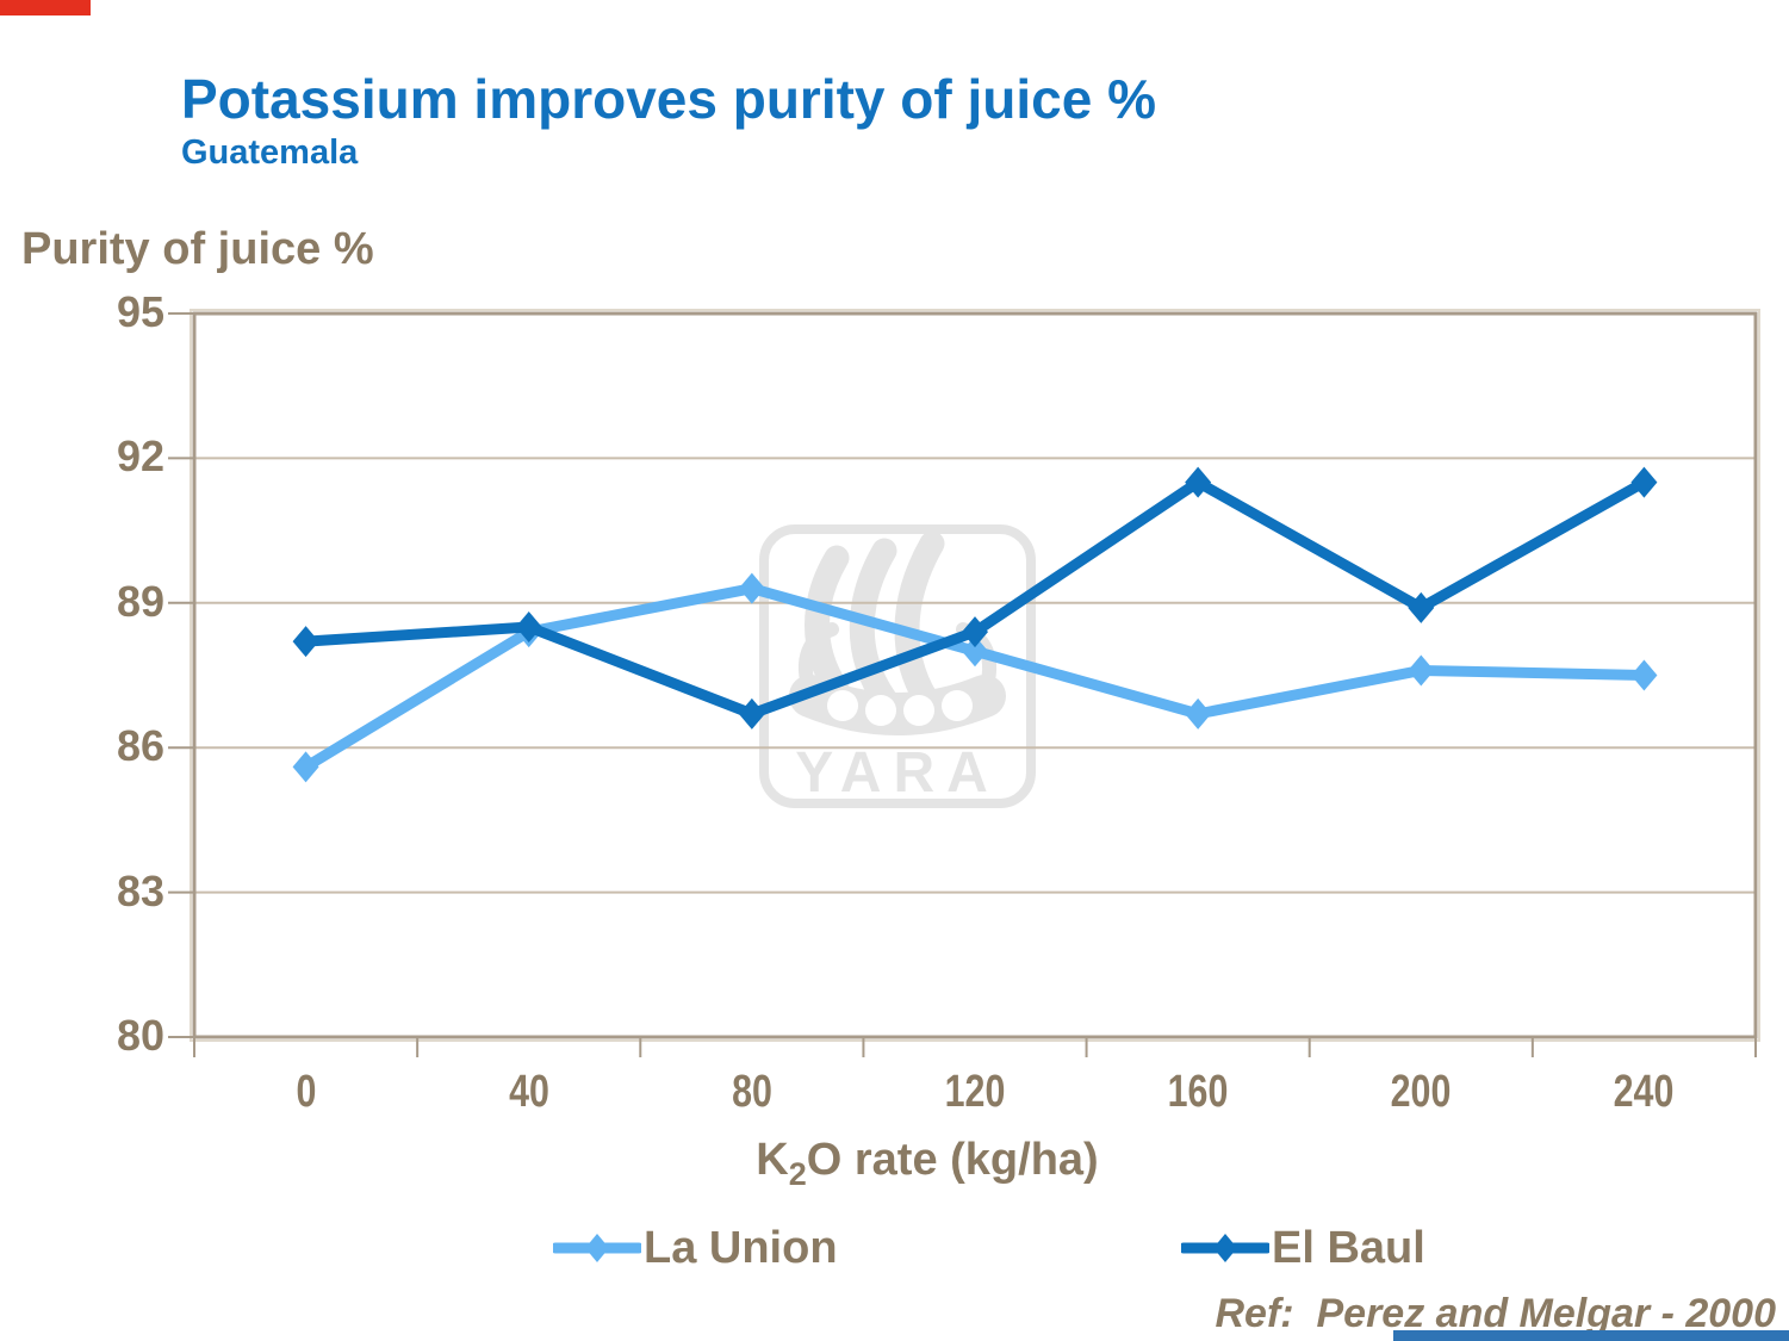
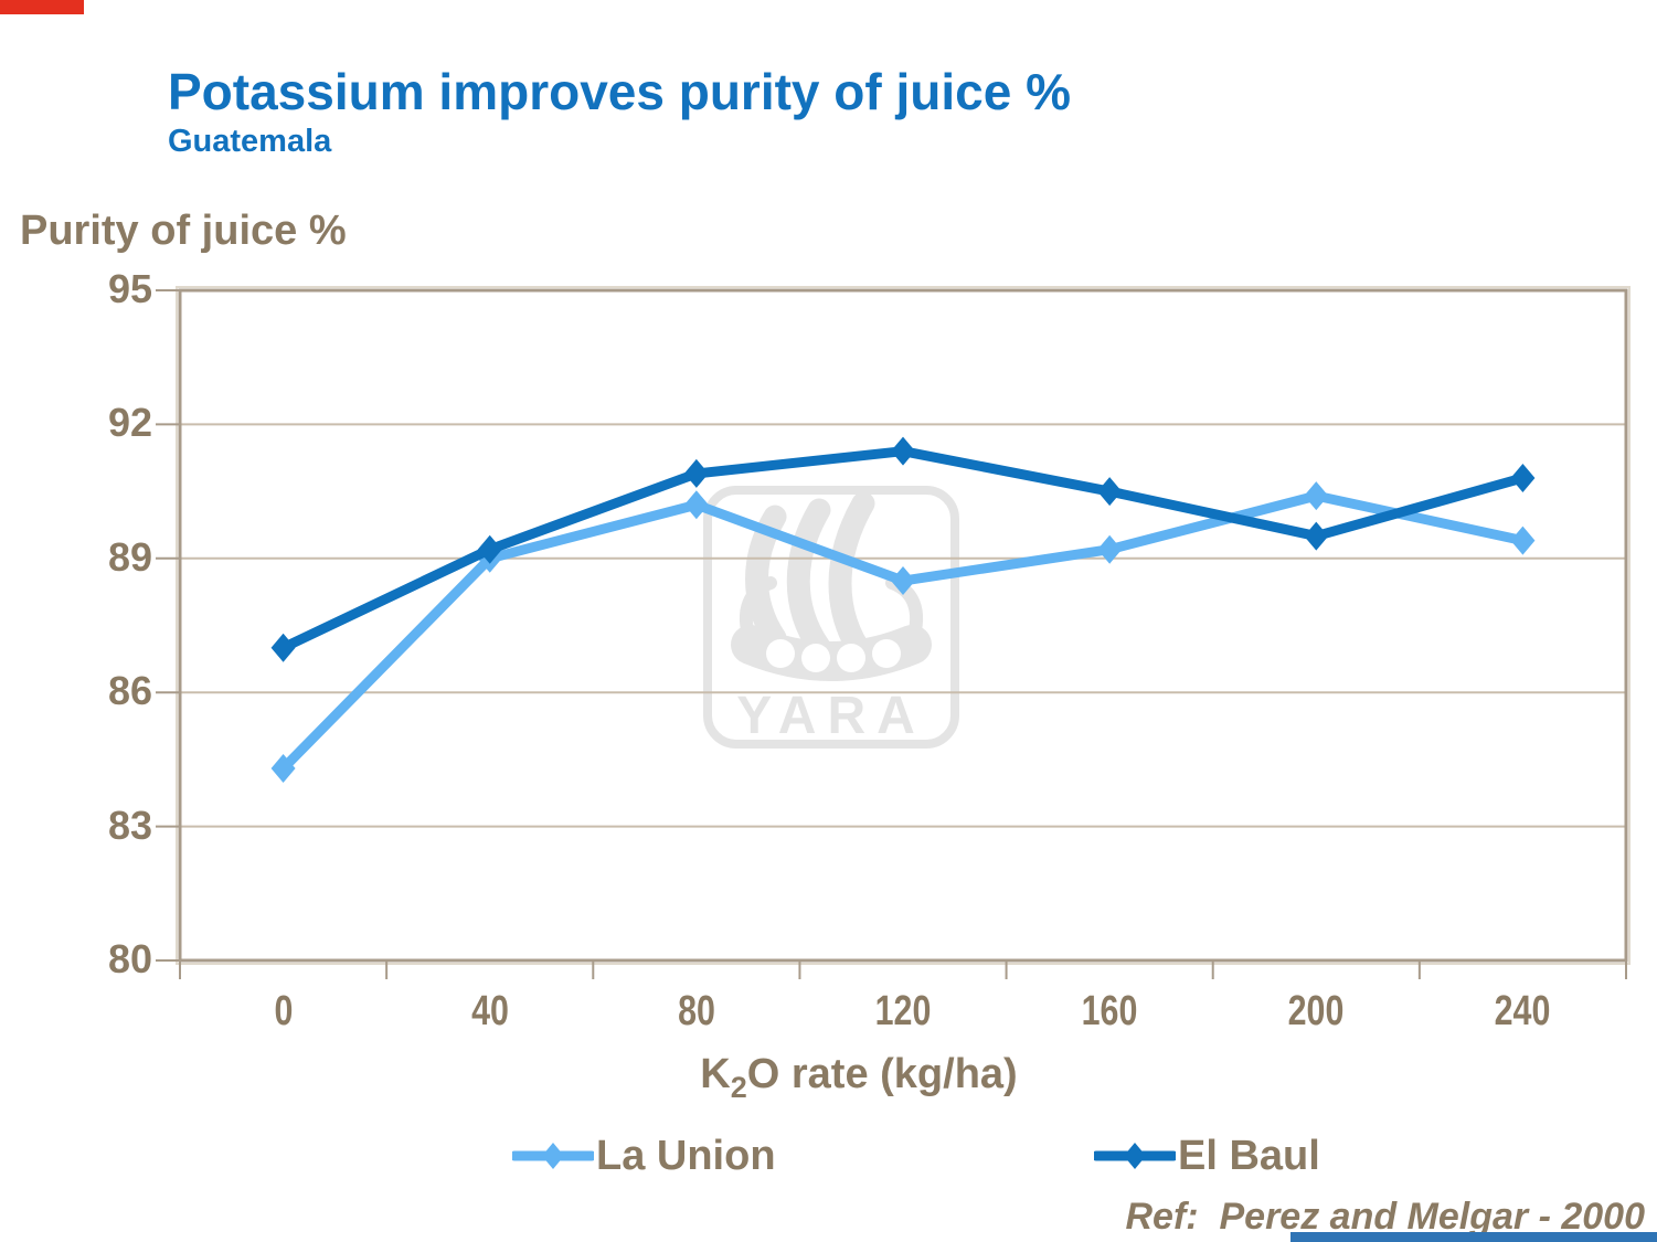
La Union/0: 85.6 -> 84.3
El Baul/0: 88.2 -> 87.0
La Union/40: 88.4 -> 89.0
El Baul/40: 88.5 -> 89.2
La Union/80: 89.3 -> 90.2
El Baul/80: 86.7 -> 90.9
La Union/120: 88.0 -> 88.5
El Baul/120: 88.4 -> 91.4
La Union/160: 86.7 -> 89.2
El Baul/160: 91.5 -> 90.5
La Union/200: 87.6 -> 90.4
El Baul/200: 88.9 -> 89.5
La Union/240: 87.5 -> 89.4
El Baul/240: 91.5 -> 90.8
